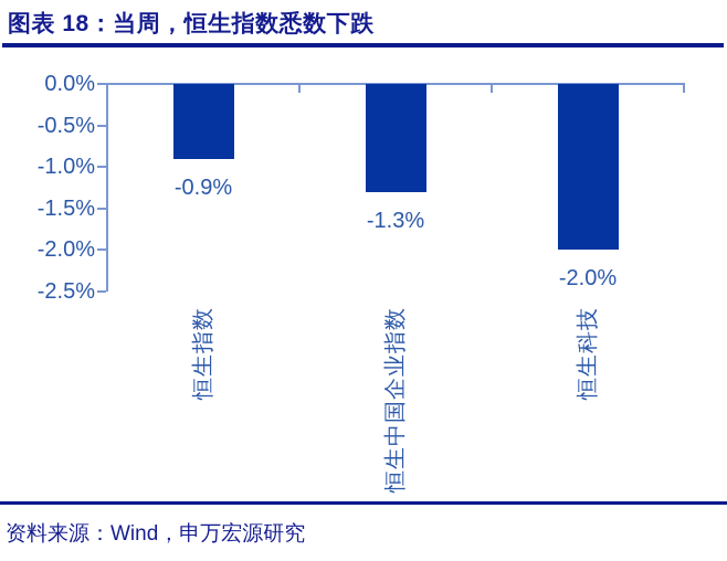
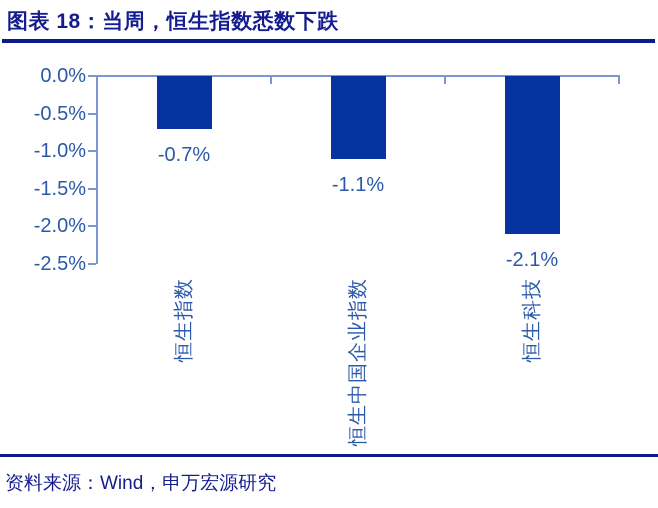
恒生指数: -0.9% -> -0.7%
恒生中国企业指数: -1.3% -> -1.1%
恒生科技: -2.0% -> -2.1%
